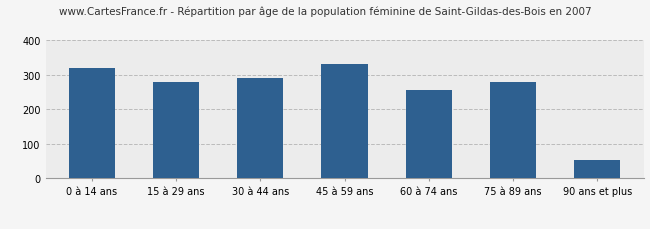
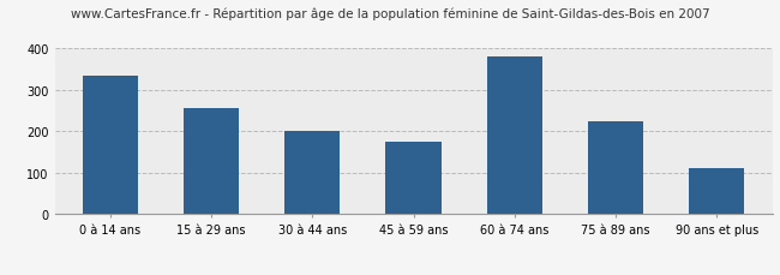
0 à 14 ans: 320 -> 335
15 à 29 ans: 280 -> 255
30 à 44 ans: 292 -> 200
45 à 59 ans: 332 -> 175
60 à 74 ans: 257 -> 380
75 à 89 ans: 278 -> 225
90 ans et plus: 52 -> 110
